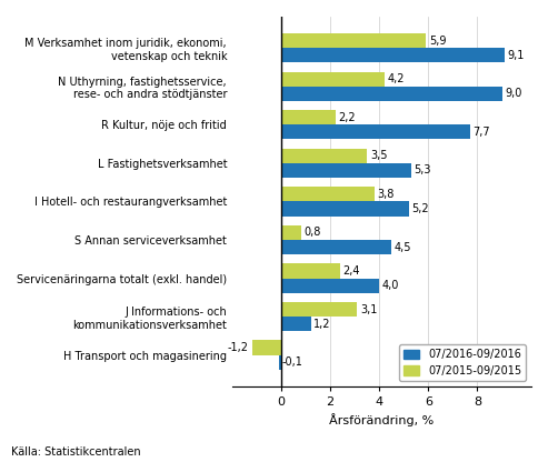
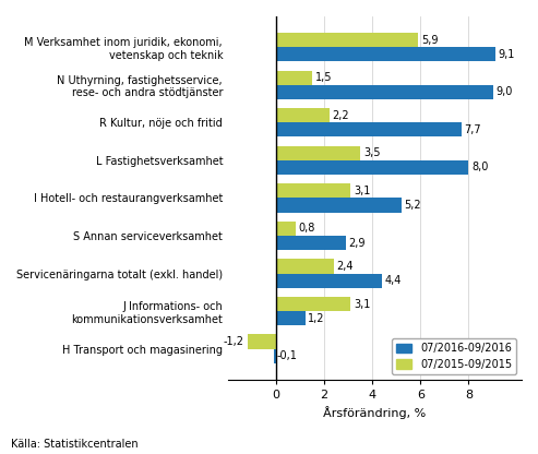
07/2015-09/2015/N Uthyrning, fastighetsservice, rese- och andra stödtjänster: 4,2 -> 1,5
07/2016-09/2016/L Fastighetsverksamhet: 5,3 -> 8,0
07/2015-09/2015/I Hotell- och restaurangverksamhet: 3,8 -> 3,1
07/2016-09/2016/S Annan serviceverksamhet: 4,5 -> 2,9
07/2016-09/2016/Servicenäringarna totalt (exkl. handel): 4,0 -> 4,4
